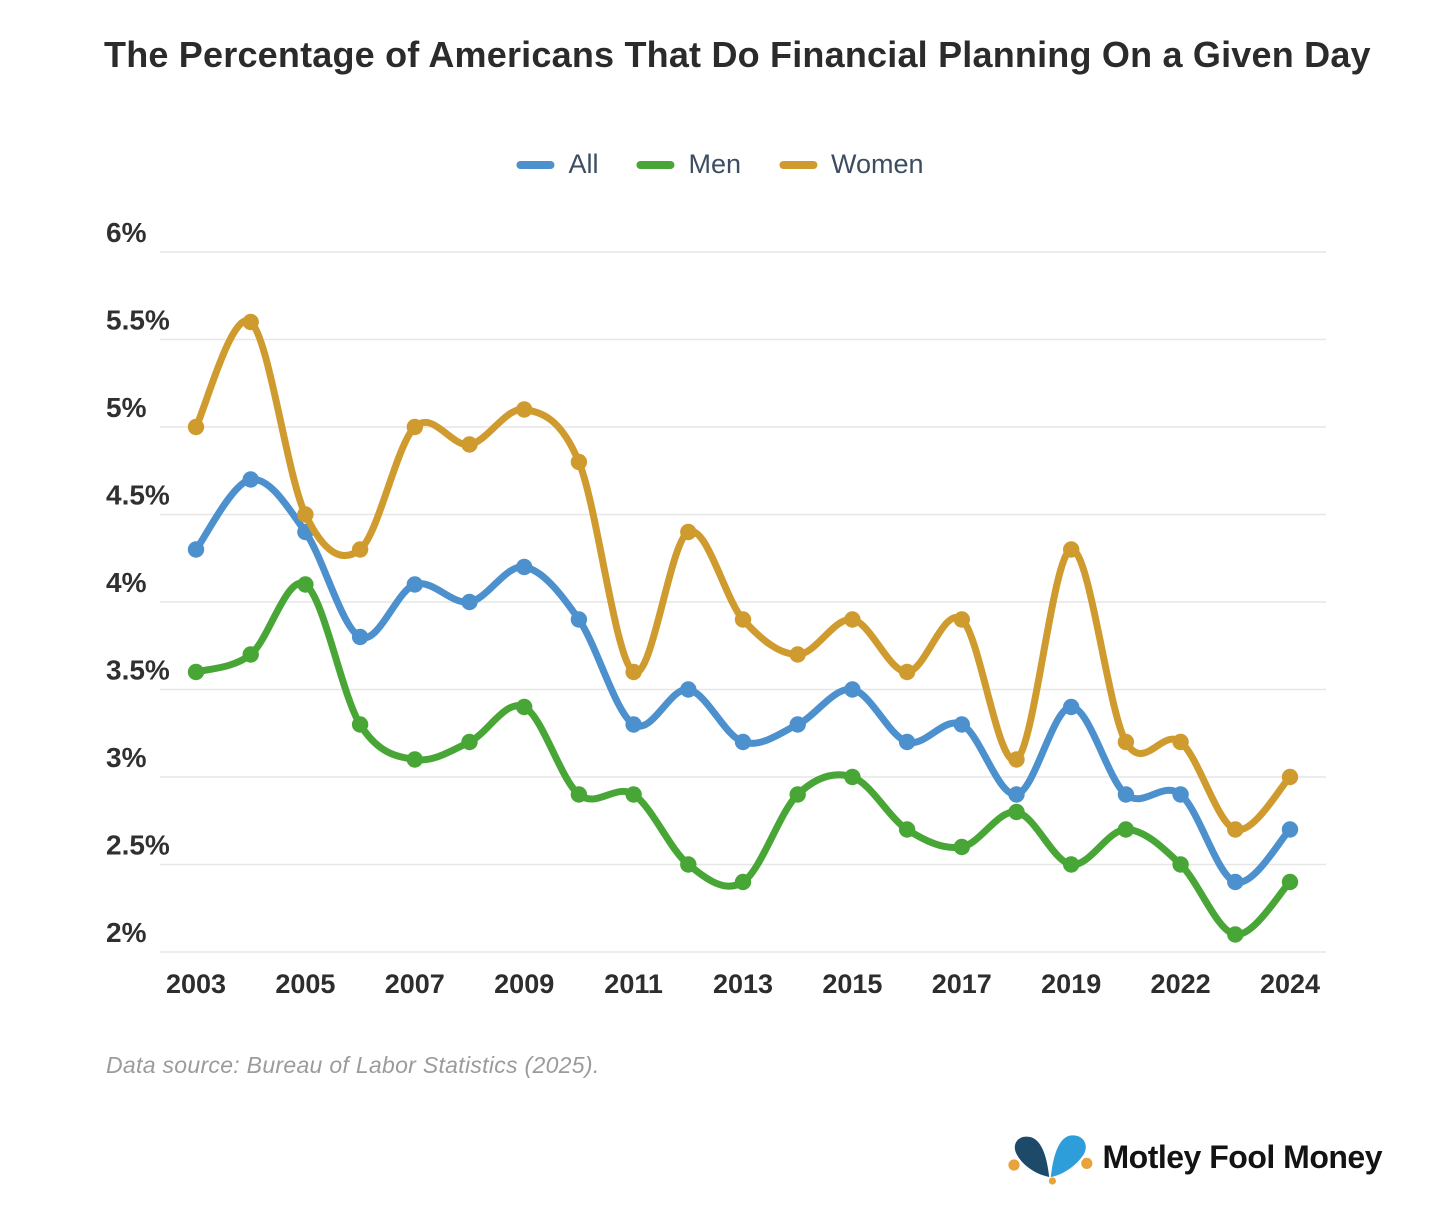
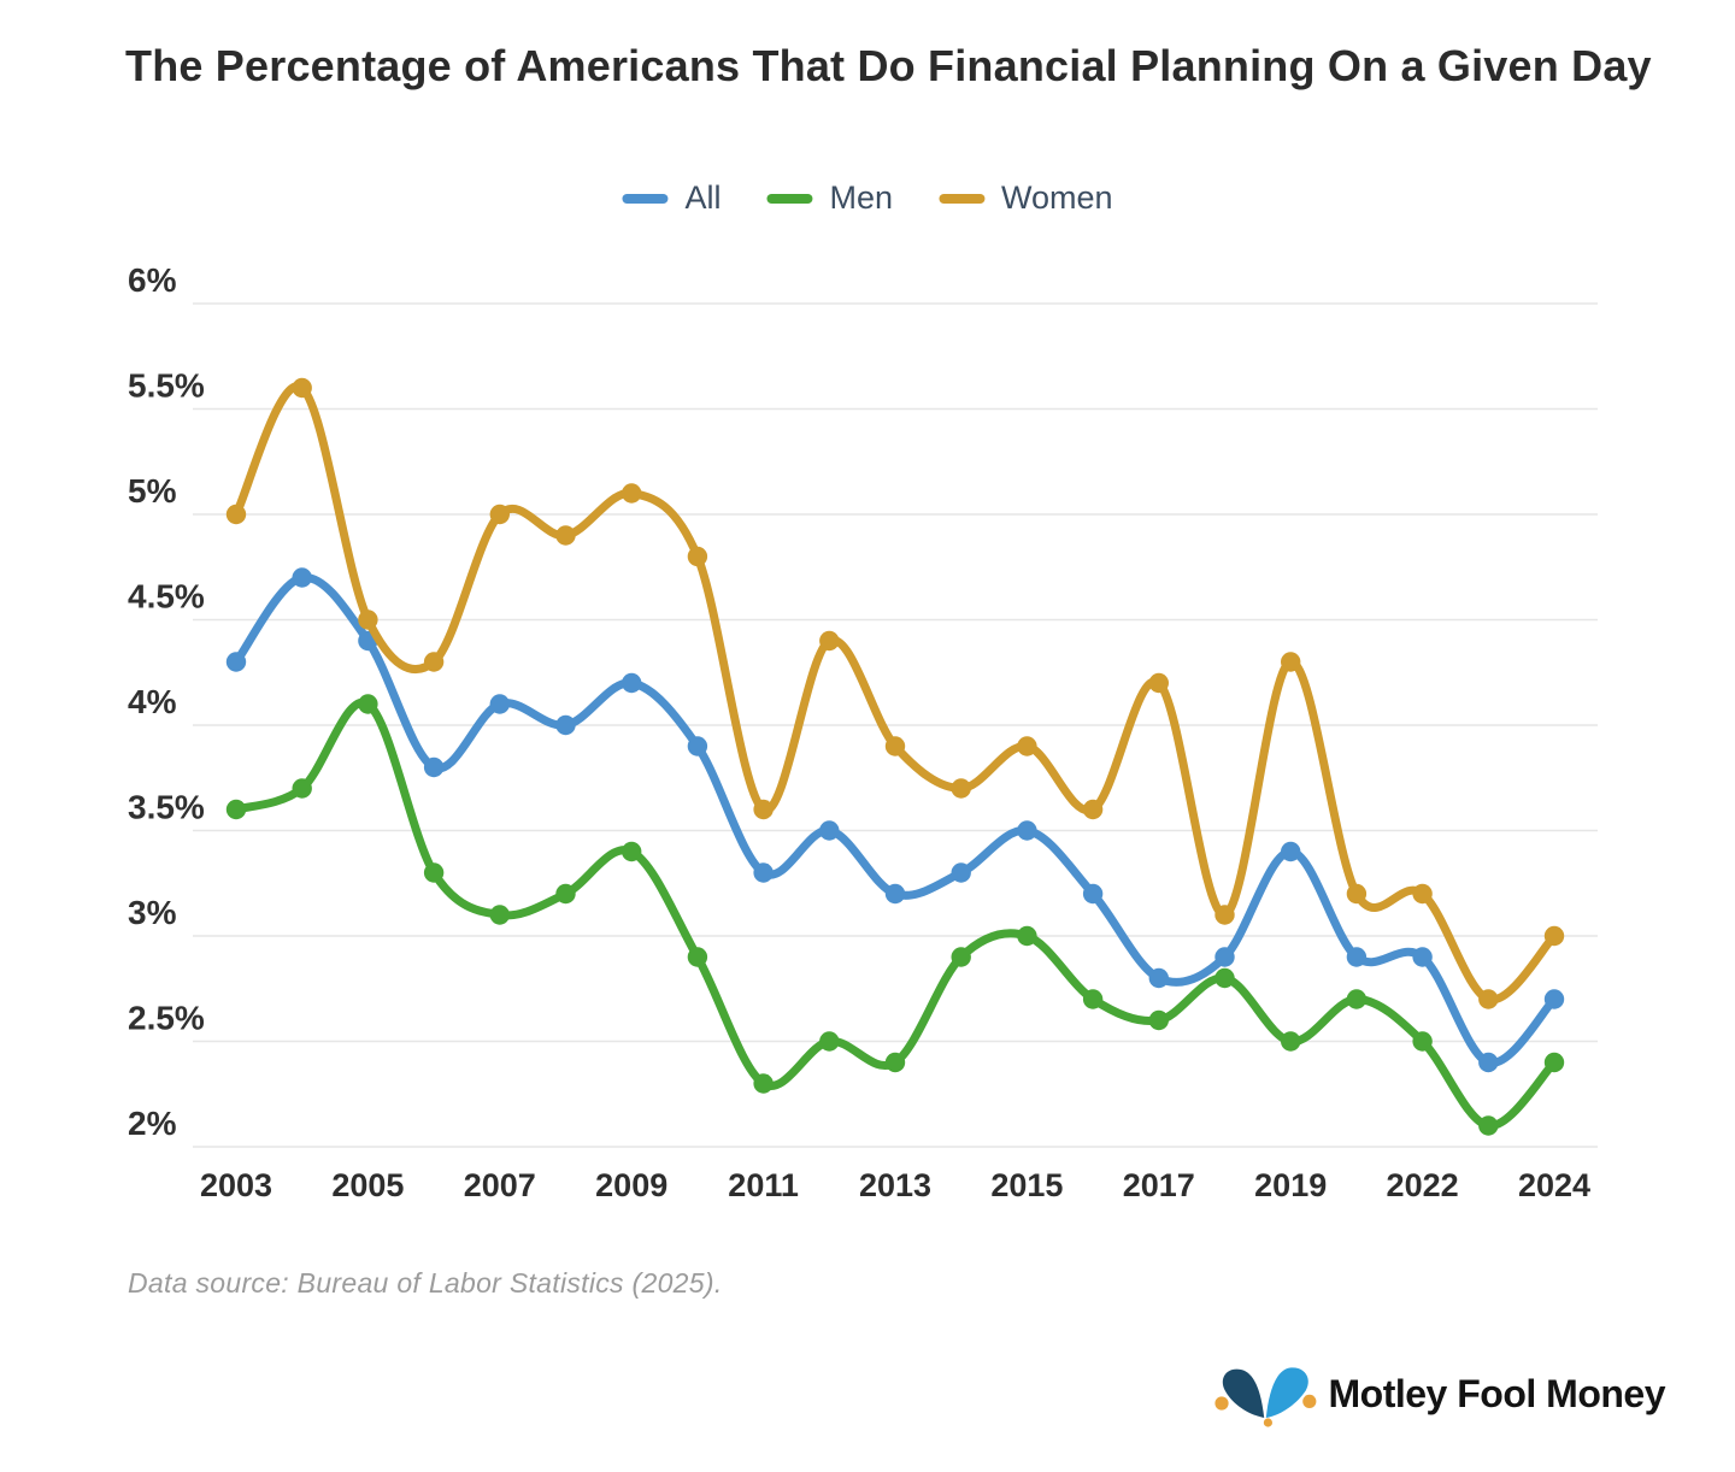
Men/2011: 2.9% -> 2.3%
All/2017: 3.3% -> 2.8%
Women/2017: 3.9% -> 4.2%
